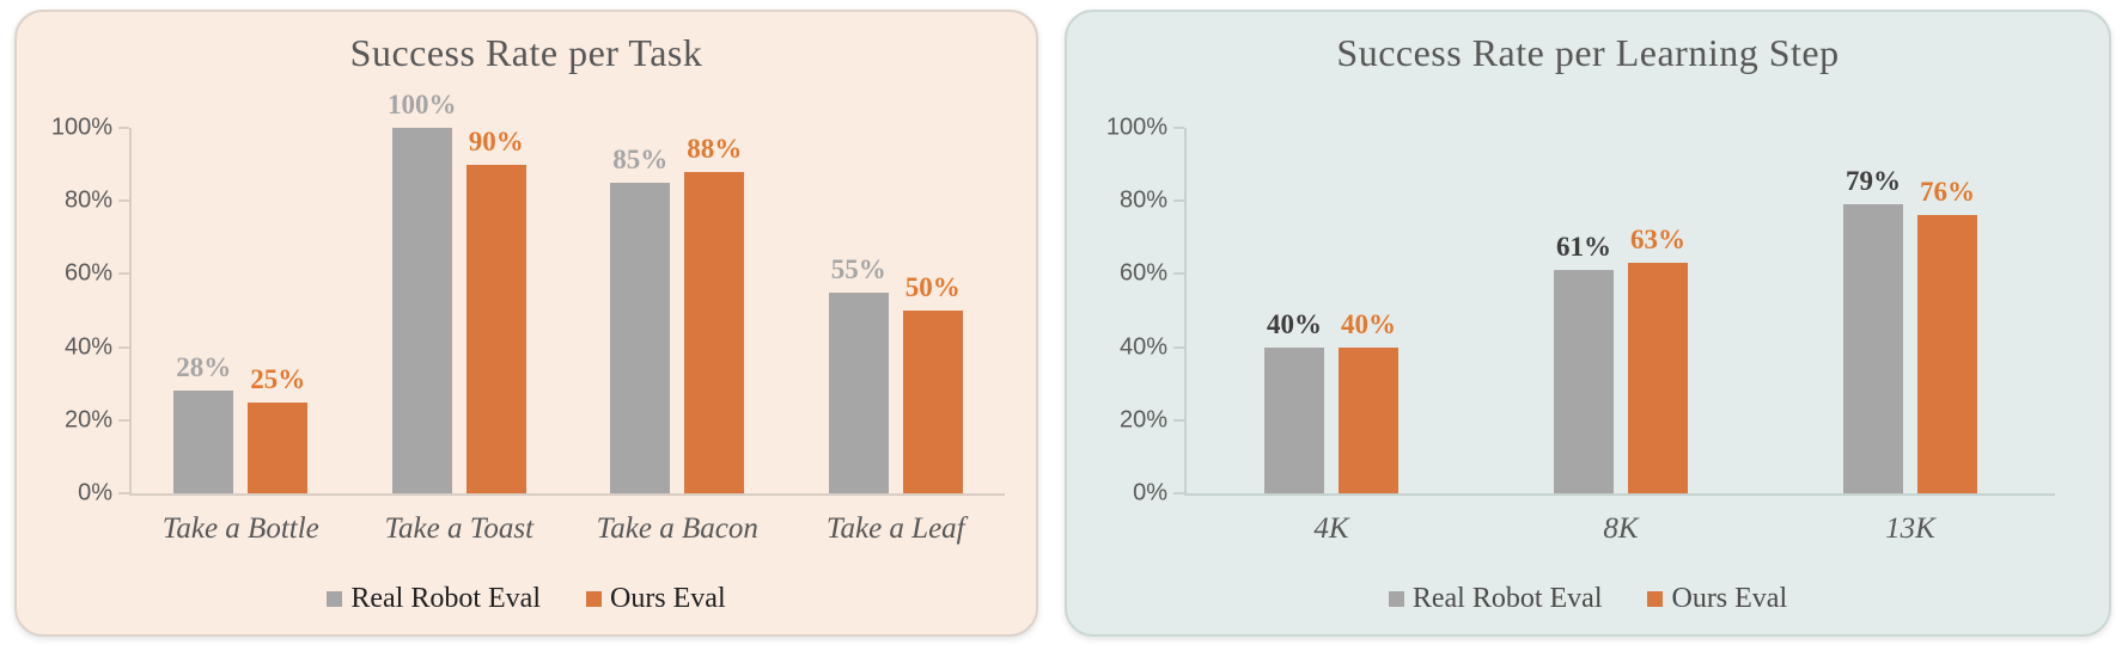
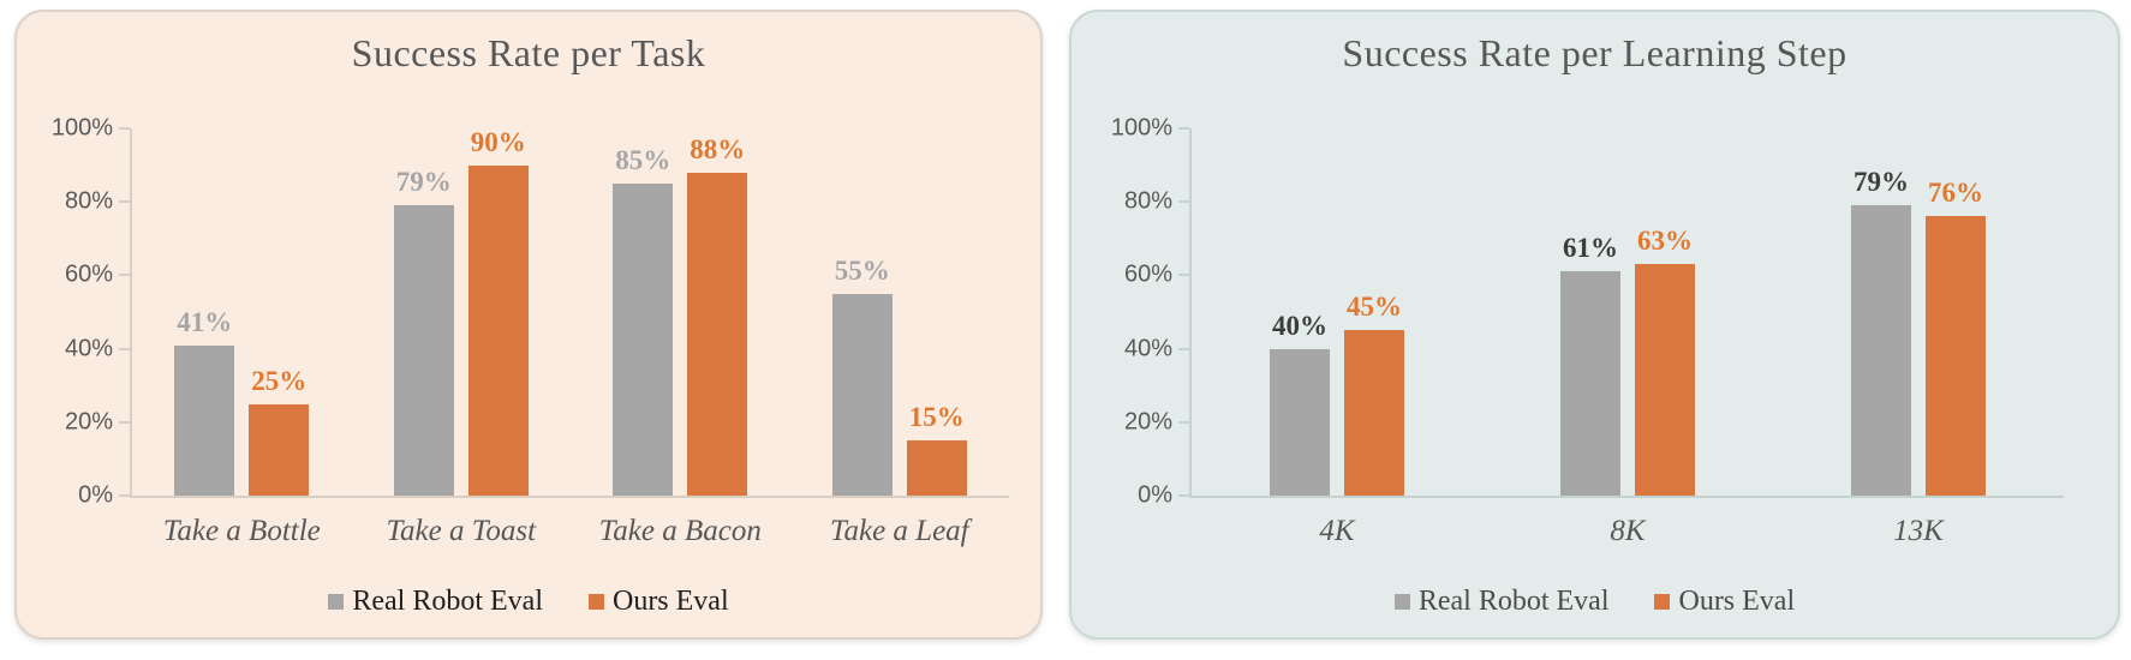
Success Rate per Task/Real Robot Eval/Take a Bottle: 28% -> 41%
Success Rate per Task/Real Robot Eval/Take a Toast: 100% -> 79%
Success Rate per Task/Ours Eval/Take a Leaf: 50% -> 15%
Success Rate per Learning Step/Ours Eval/4K: 40% -> 45%
